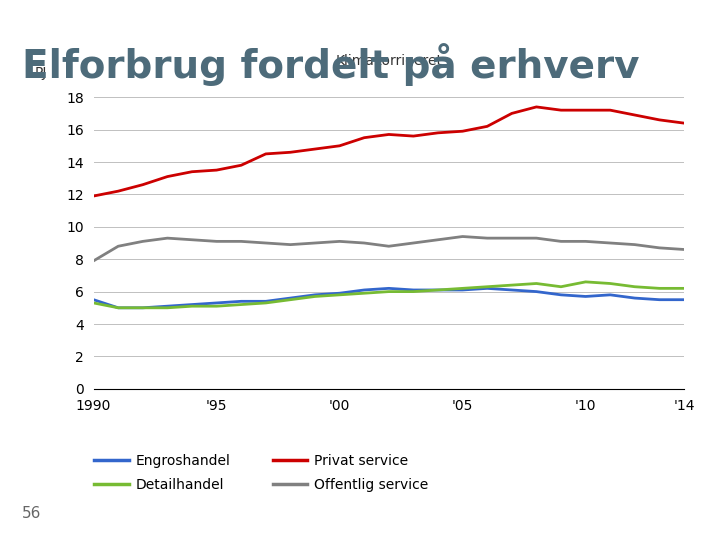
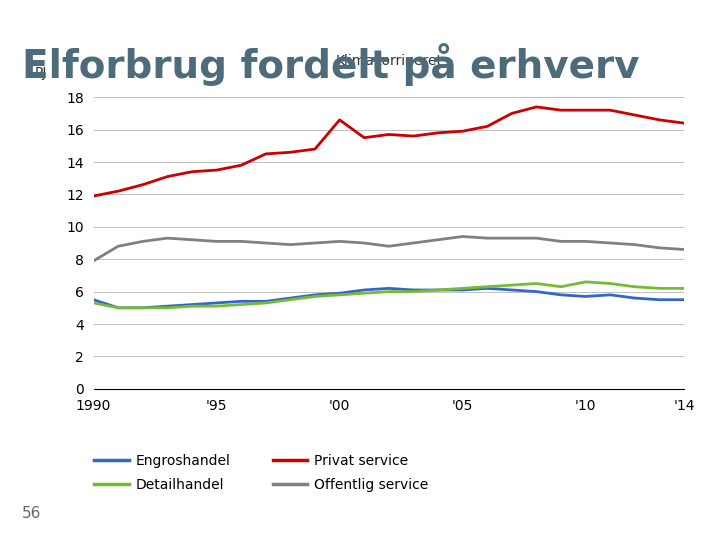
Privat service/'00: 15.0 -> 16.6
